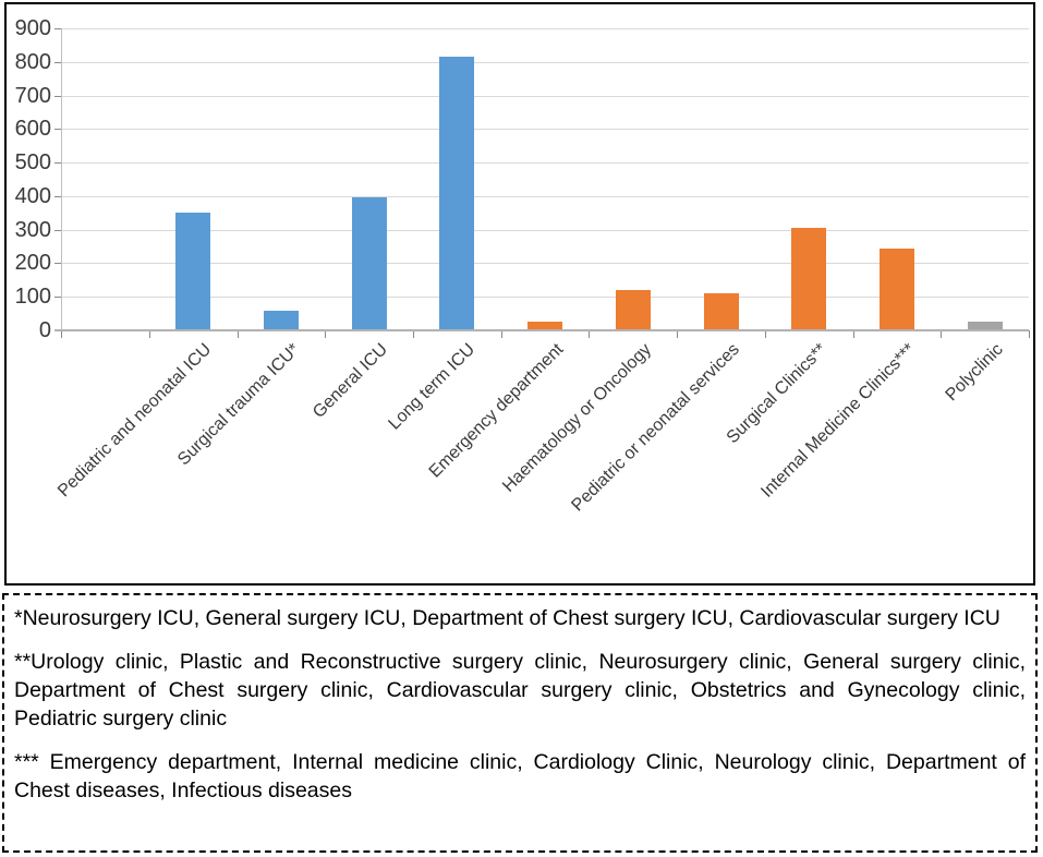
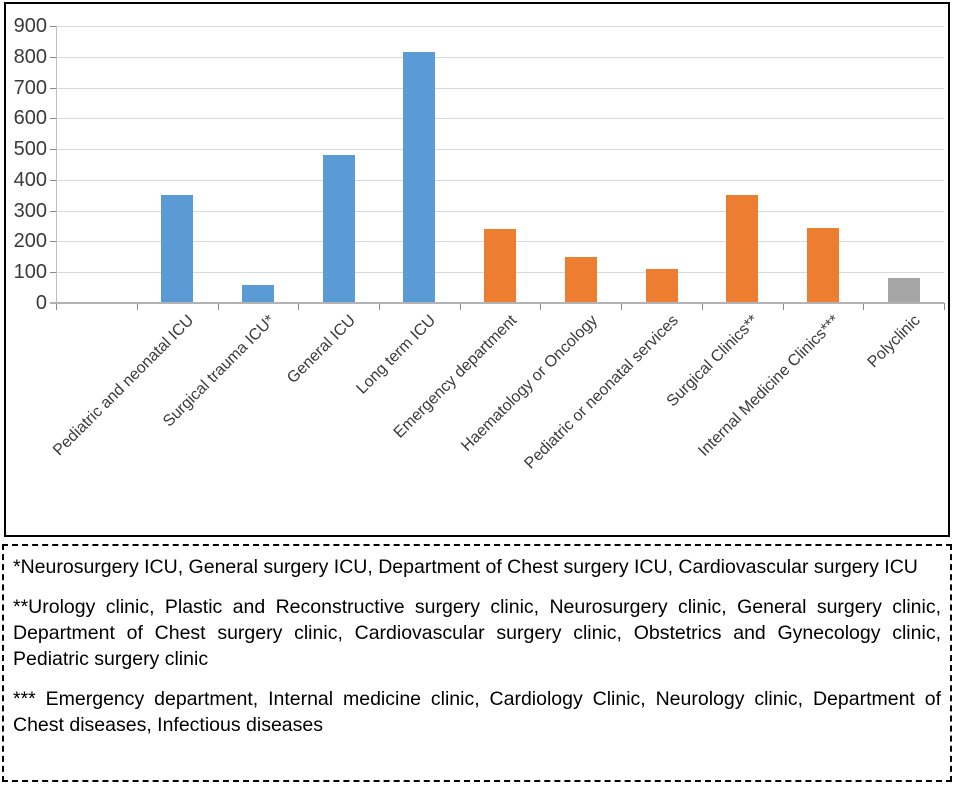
General ICU: 400 -> 480
Emergency department: 20 -> 240
Haematology or Oncology: 120 -> 150
Surgical Clinics**: 300 -> 350
Polyclinic: 20 -> 80
